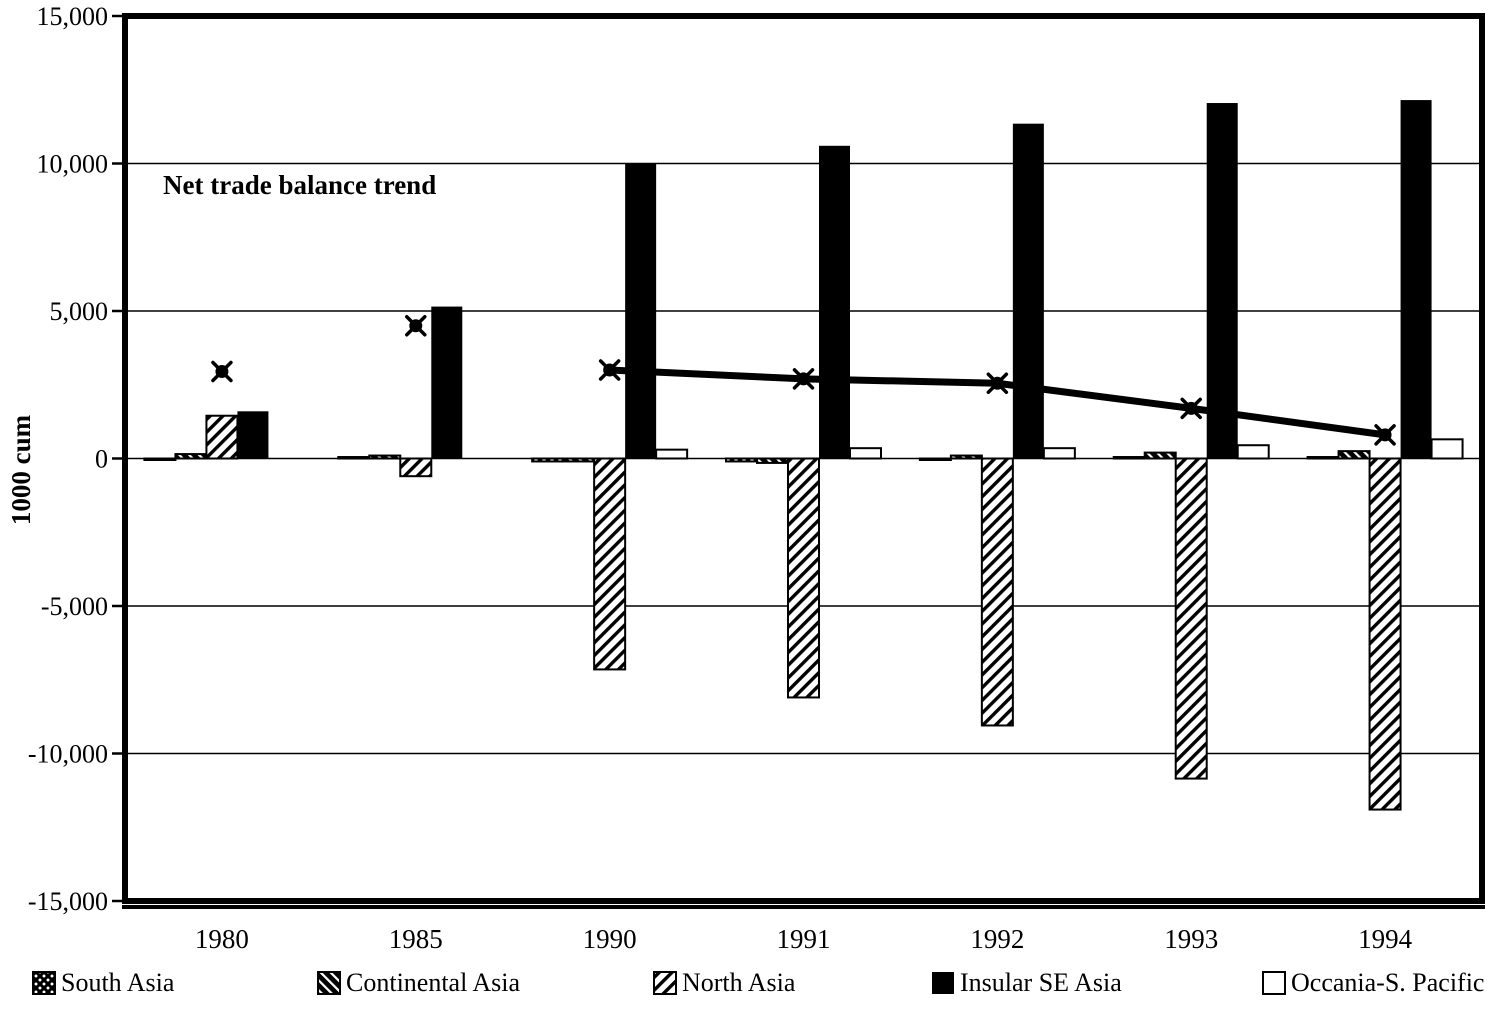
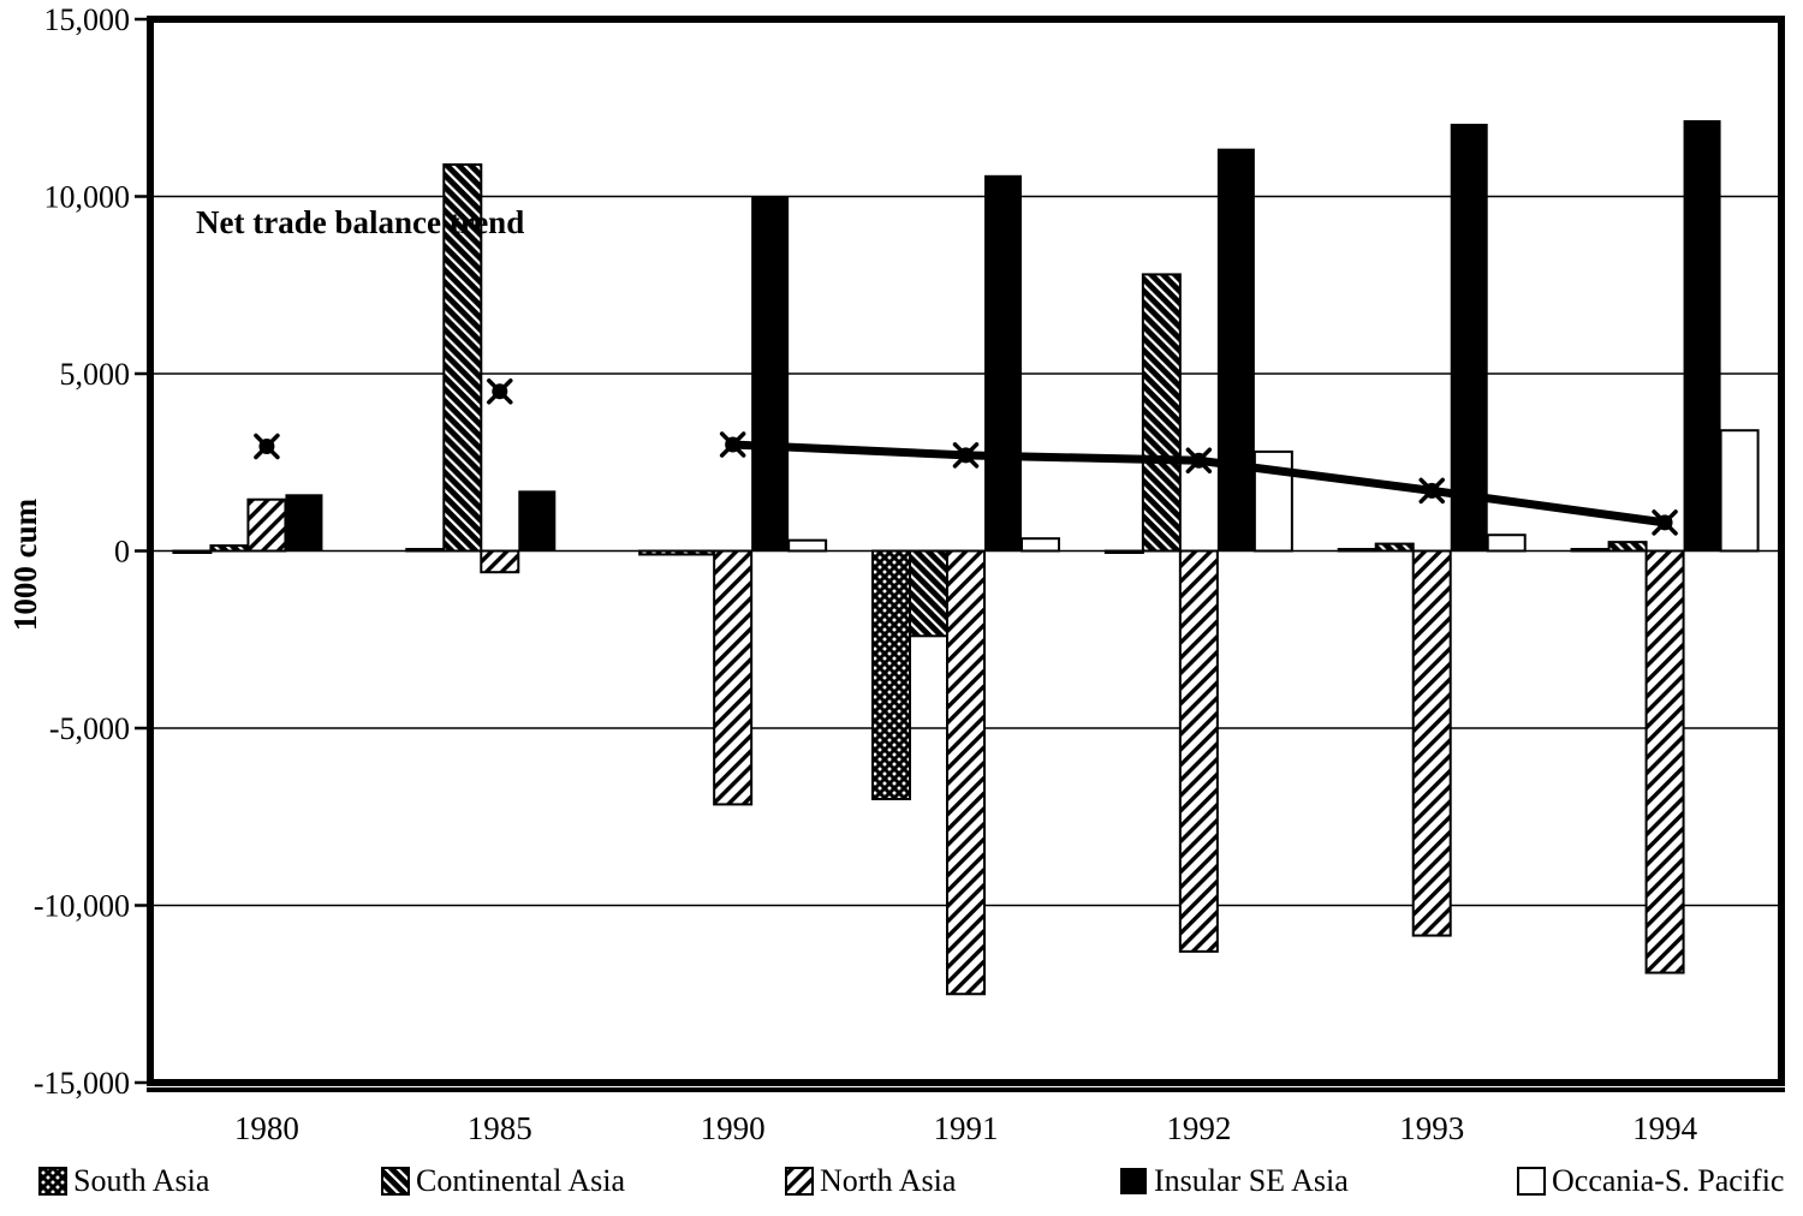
Continental Asia/1985: 100 -> 10900
Insular SE Asia/1985: 5200 -> 1700
South Asia/1991: -100 -> -7000
Continental Asia/1991: -200 -> -2400
North Asia/1991: -8100 -> -12500
Continental Asia/1992: 100 -> 7800
North Asia/1992: -9000 -> -11300
Occania-S. Pacific/1992: 400 -> 2800
Occania-S. Pacific/1994: 600 -> 3400
